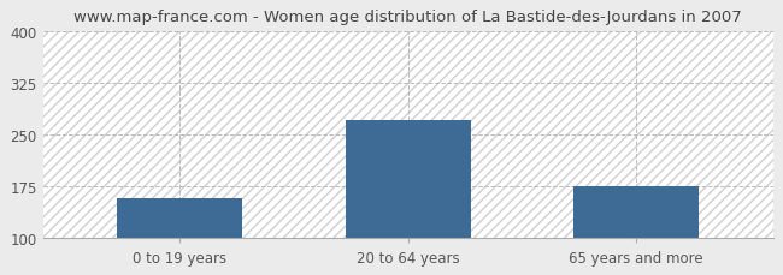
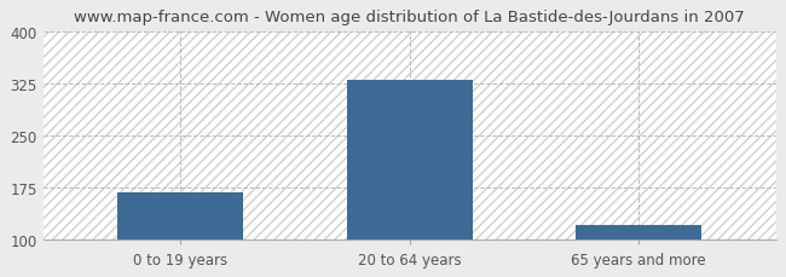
0 to 19 years: 158 -> 168
20 to 64 years: 270 -> 329
65 years and more: 174 -> 120
